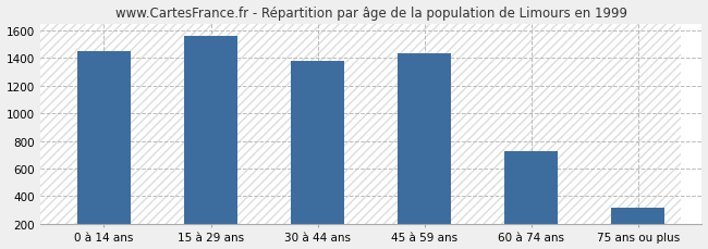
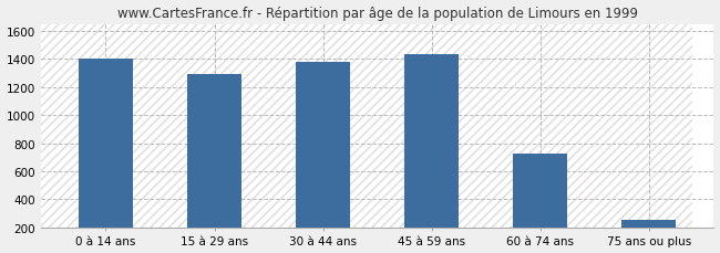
0 à 14 ans: 1450 -> 1400
15 à 29 ans: 1560 -> 1290
75 ans ou plus: 320 -> 260
